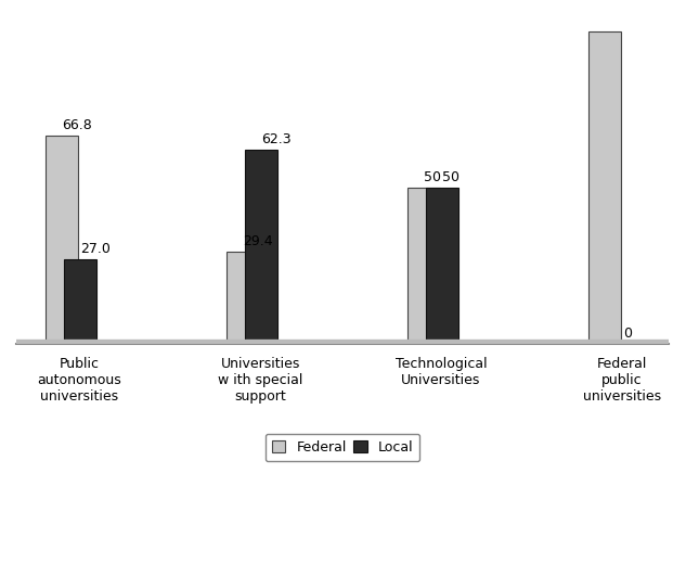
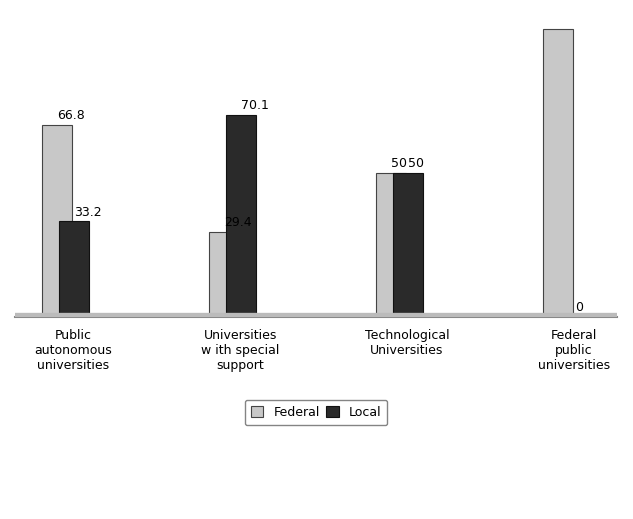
Local/Public autonomous universities: 27.0 -> 33.2
Local/Universities w ith special support: 62.3 -> 70.1
